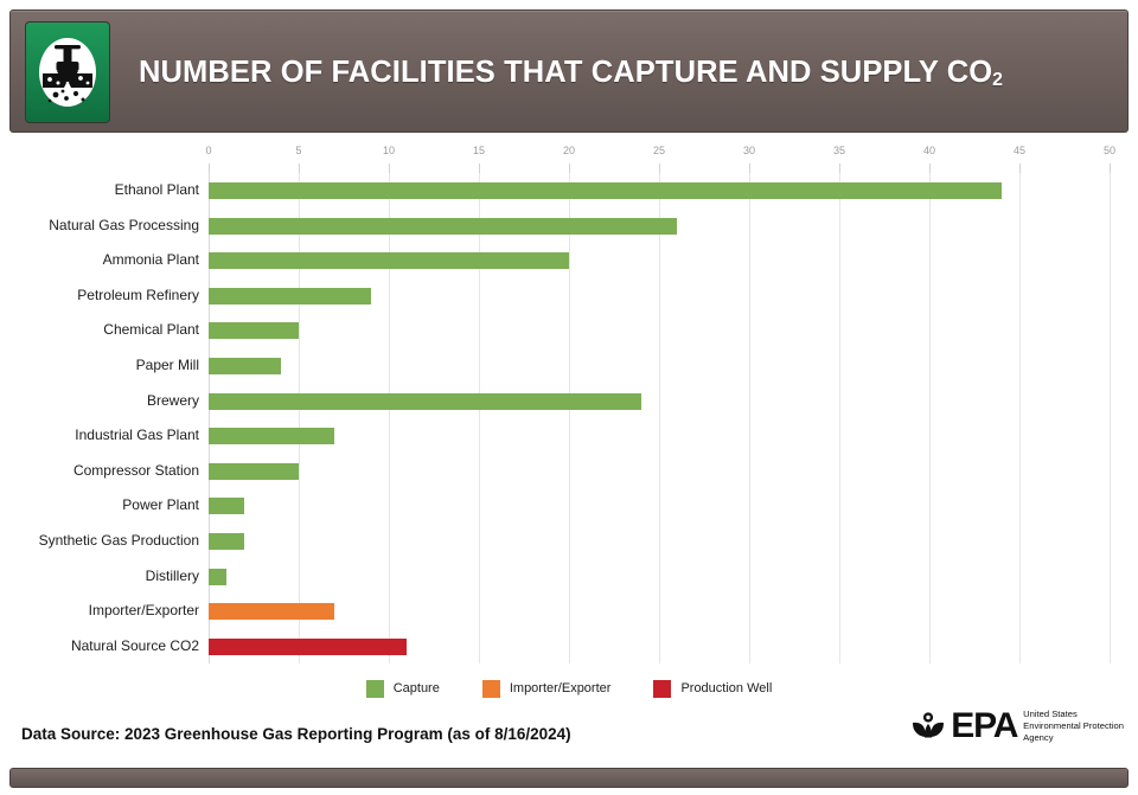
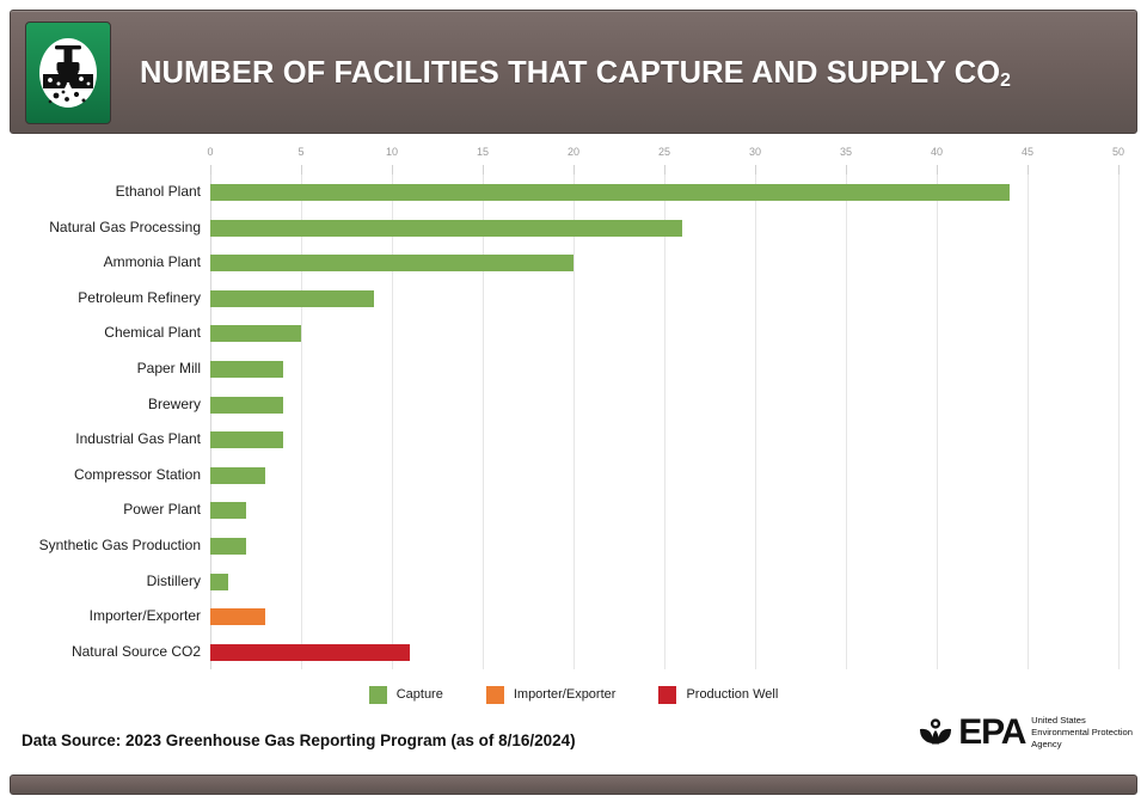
Brewery: 24 -> 4
Industrial Gas Plant: 7 -> 4
Compressor Station: 5 -> 3
Importer/Exporter: 7 -> 3
